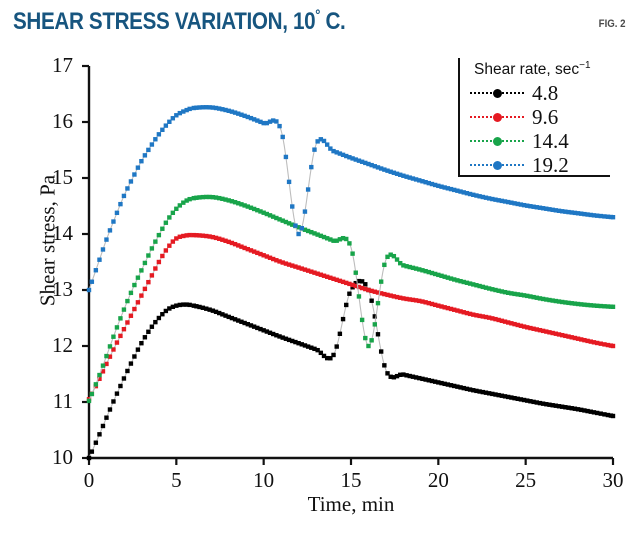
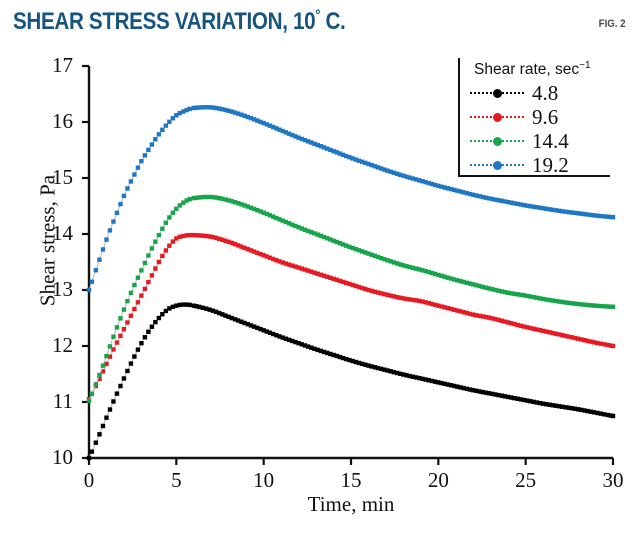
19.2/12: 14 -> 16
4.8/15: 13 -> 12
4.8/16: 13 -> 12
14.4/16: 12 -> 14
